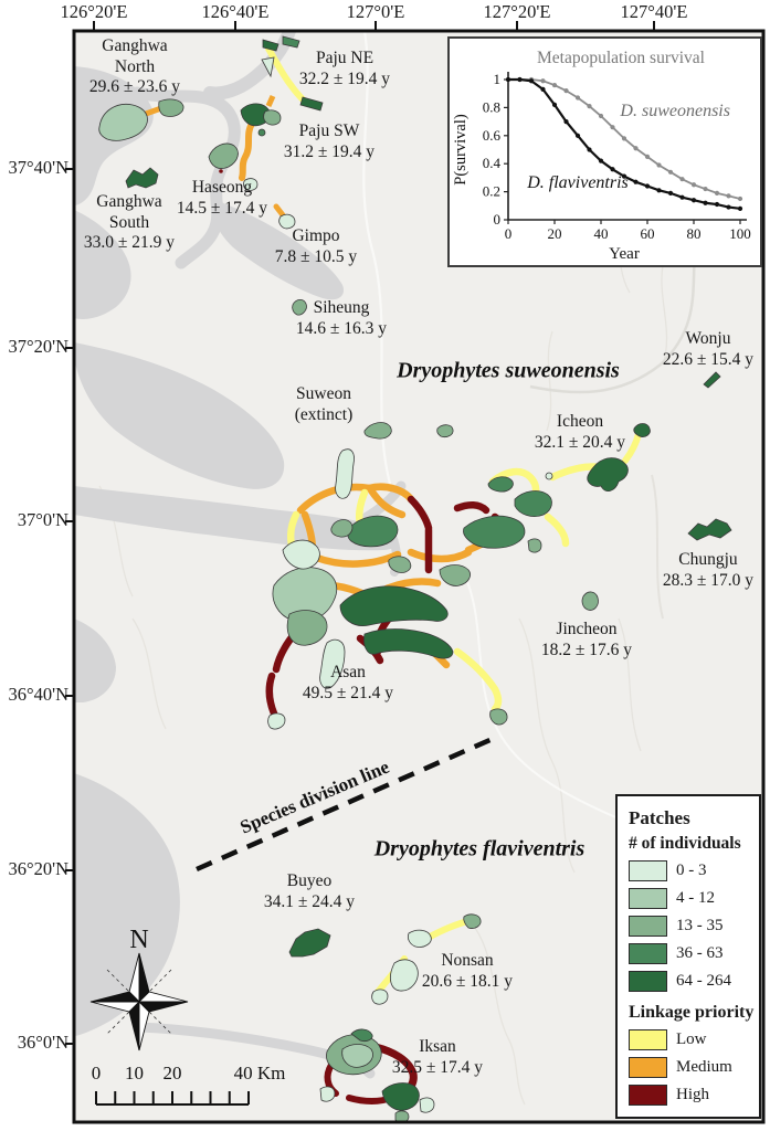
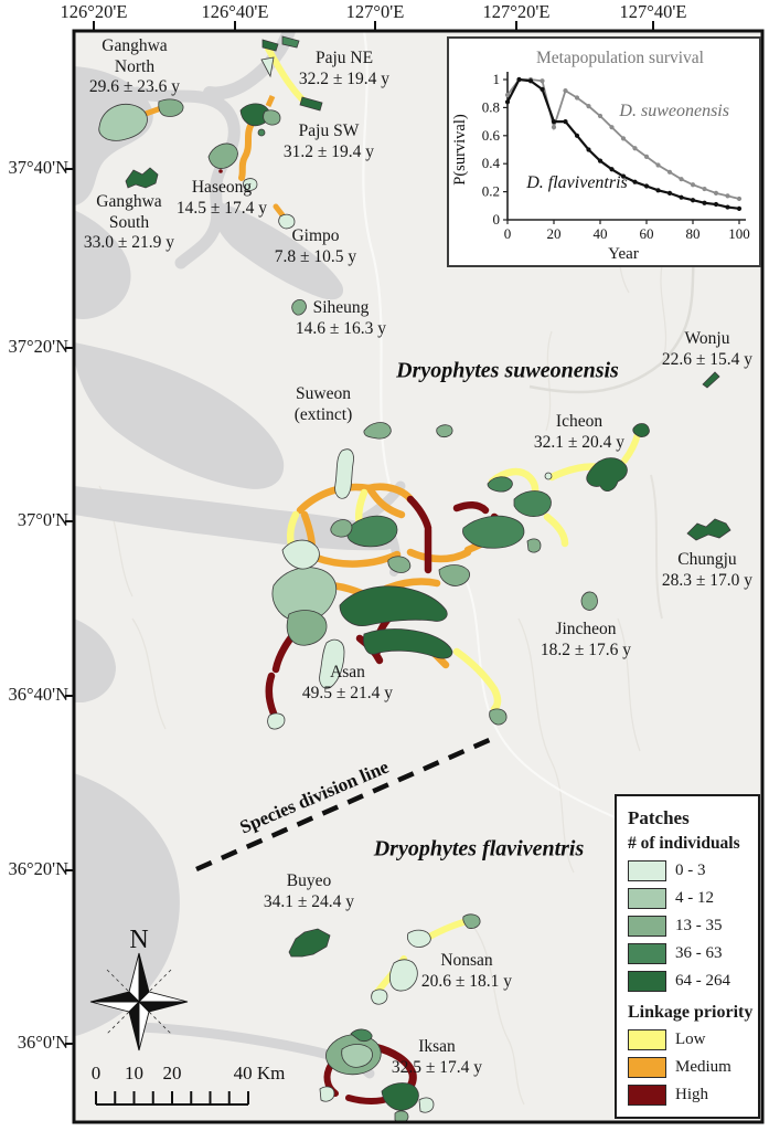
D. suweonensis/0: 1.00 -> 0.89
D. flaviventris/0: 1.00 -> 0.84
D. suweonensis/20: 0.96 -> 0.66
D. flaviventris/20: 0.82 -> 0.70
